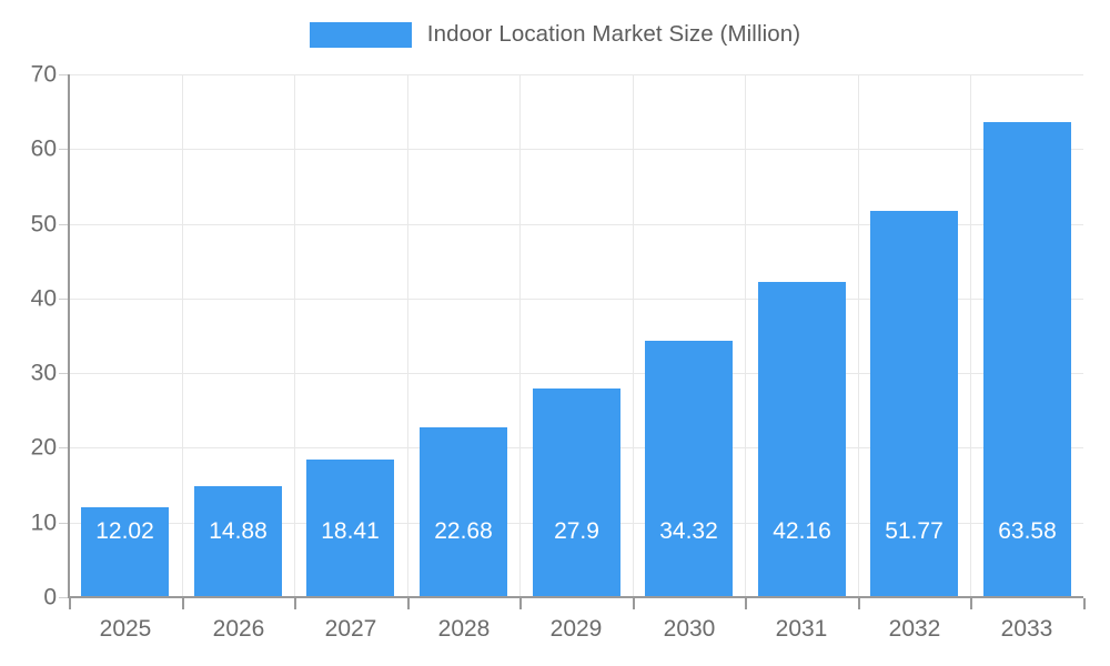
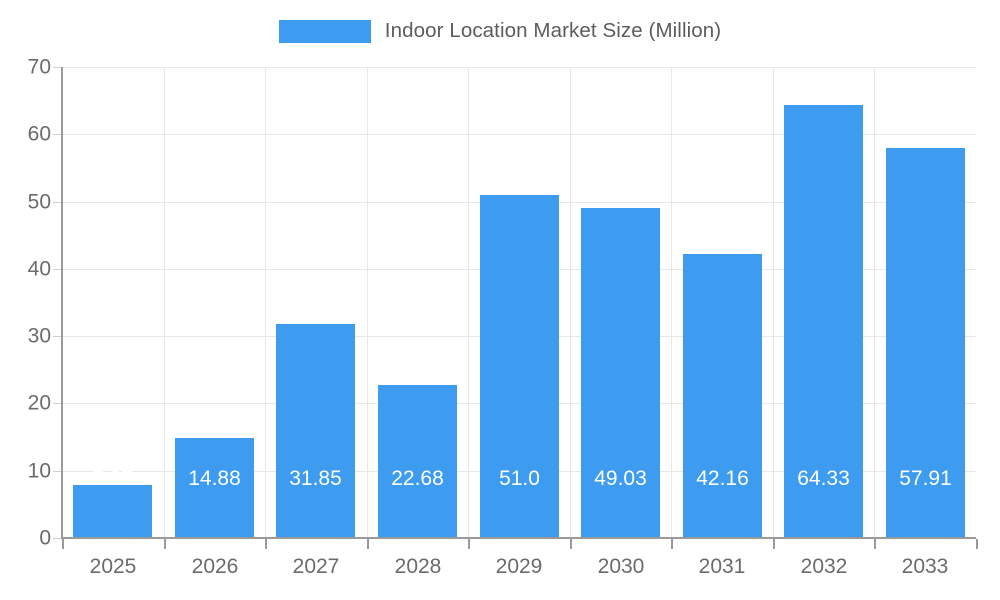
2025: 12.02 -> 7.87
2027: 18.41 -> 31.85
2029: 27.9 -> 51.0
2030: 34.32 -> 49.03
2032: 51.77 -> 64.33
2033: 63.58 -> 57.91
